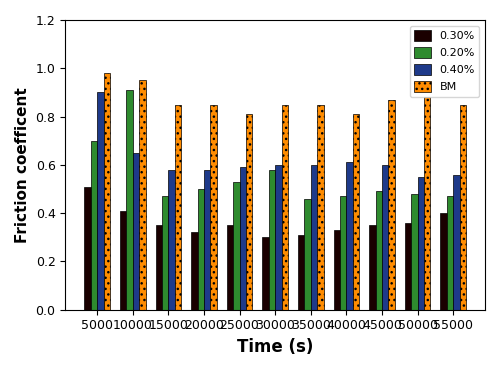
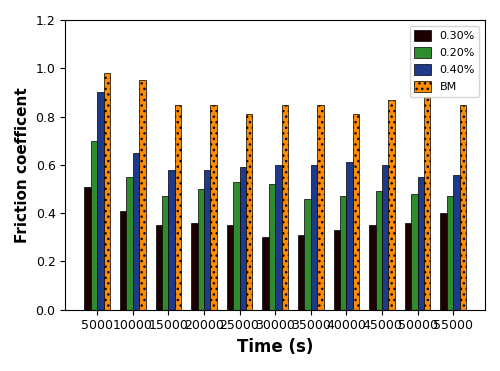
0.20%/10000: 0.91 -> 0.55
0.30%/20000: 0.32 -> 0.36
0.20%/30000: 0.58 -> 0.52
